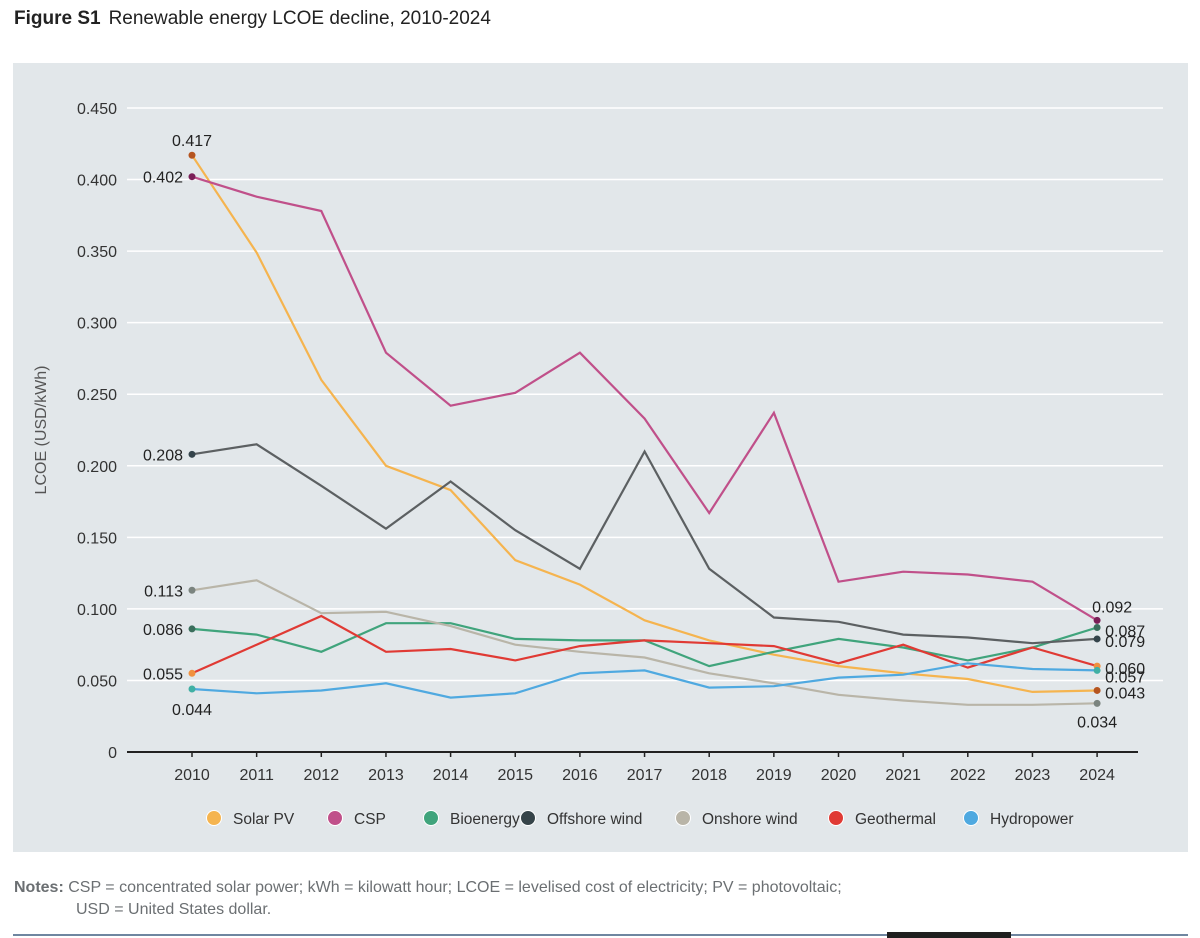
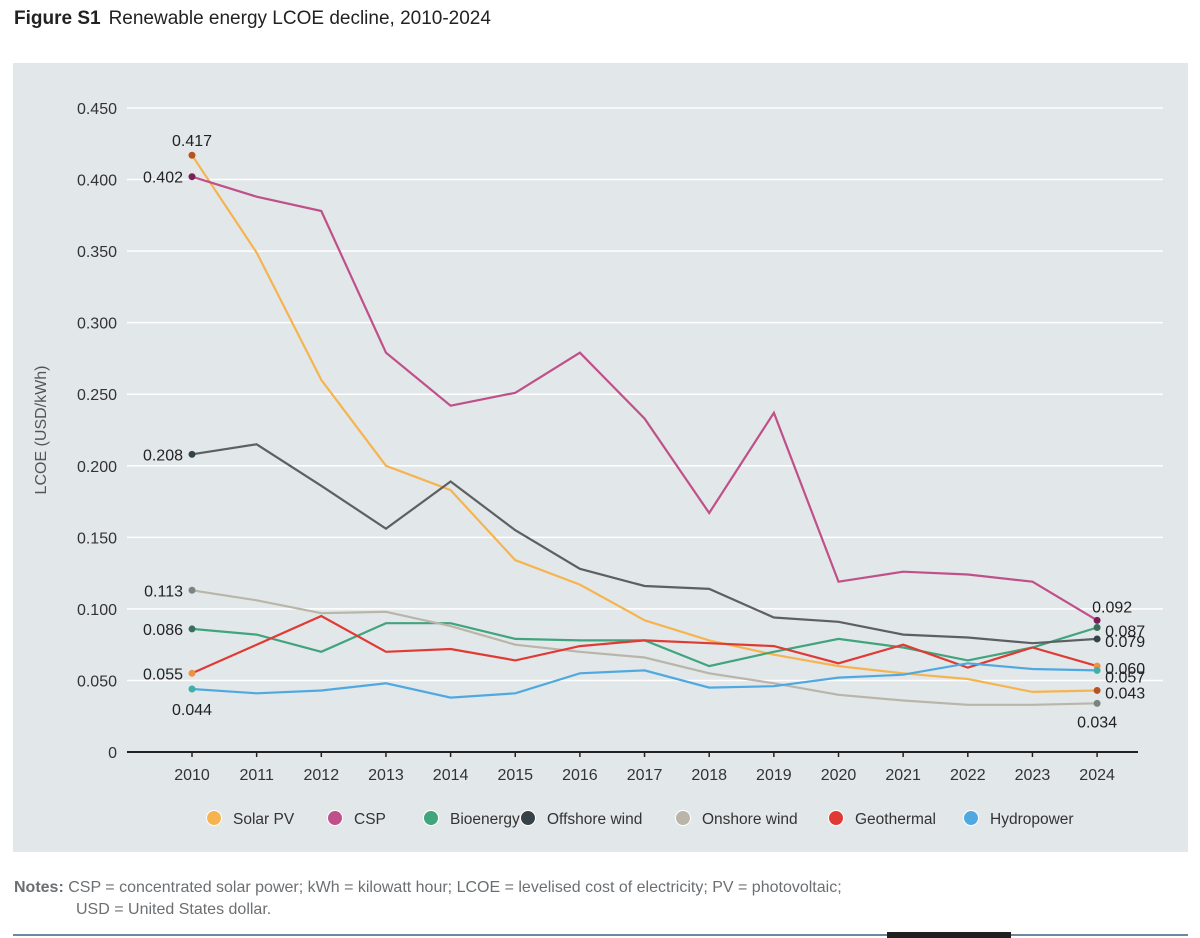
Onshore wind/2011: 0.120 -> 0.106
Offshore wind/2017: 0.210 -> 0.116
Offshore wind/2018: 0.128 -> 0.114
